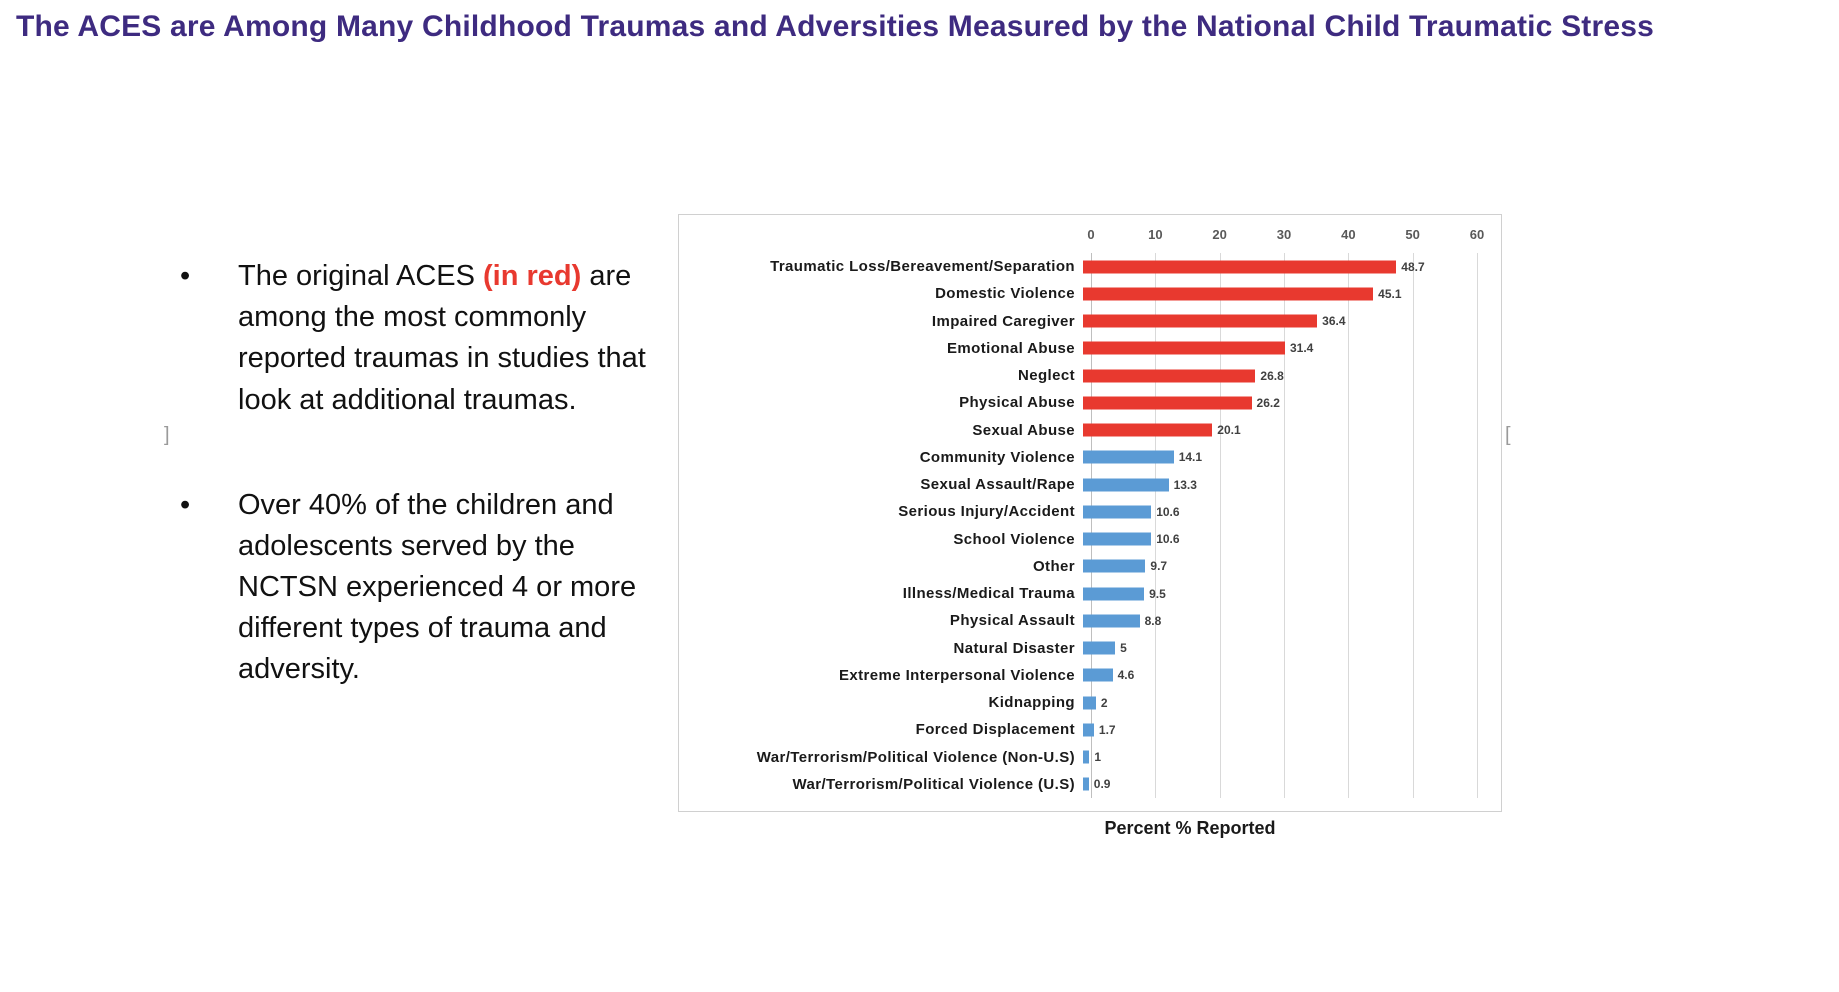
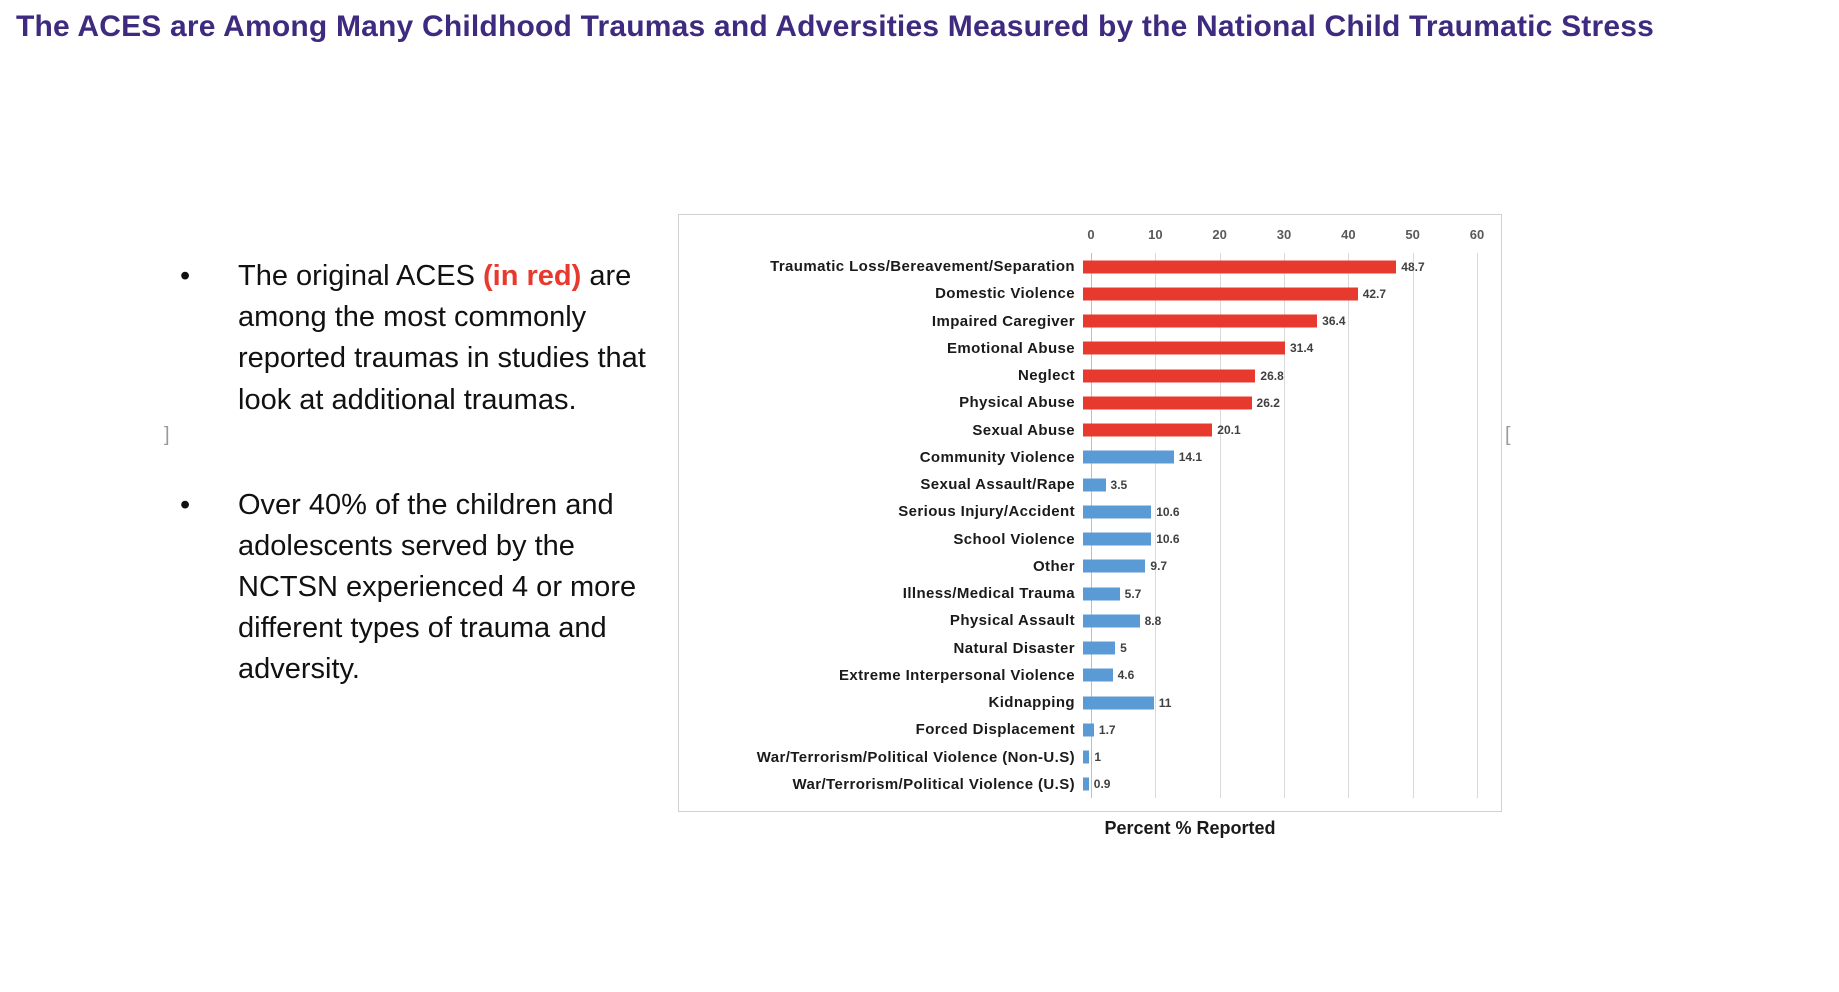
Domestic Violence: 45.1 -> 42.7
Sexual Assault/Rape: 13.3 -> 3.5
Illness/Medical Trauma: 9.5 -> 5.7
Kidnapping: 2 -> 11
